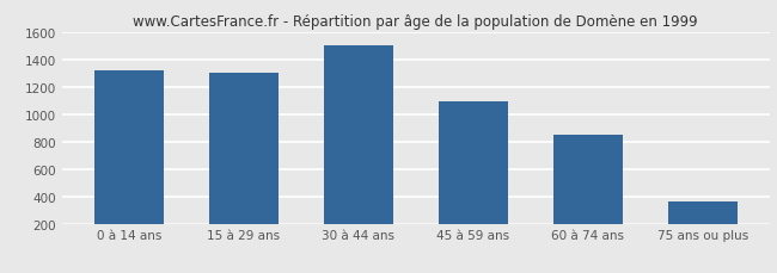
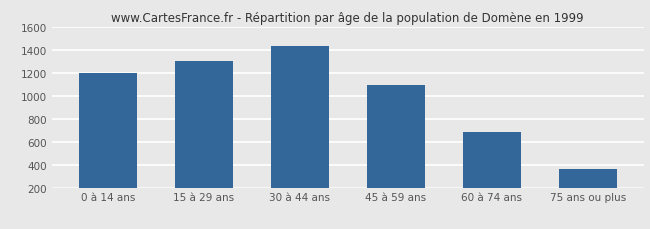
0 à 14 ans: 1320 -> 1200
30 à 44 ans: 1500 -> 1430
60 à 74 ans: 840 -> 680
